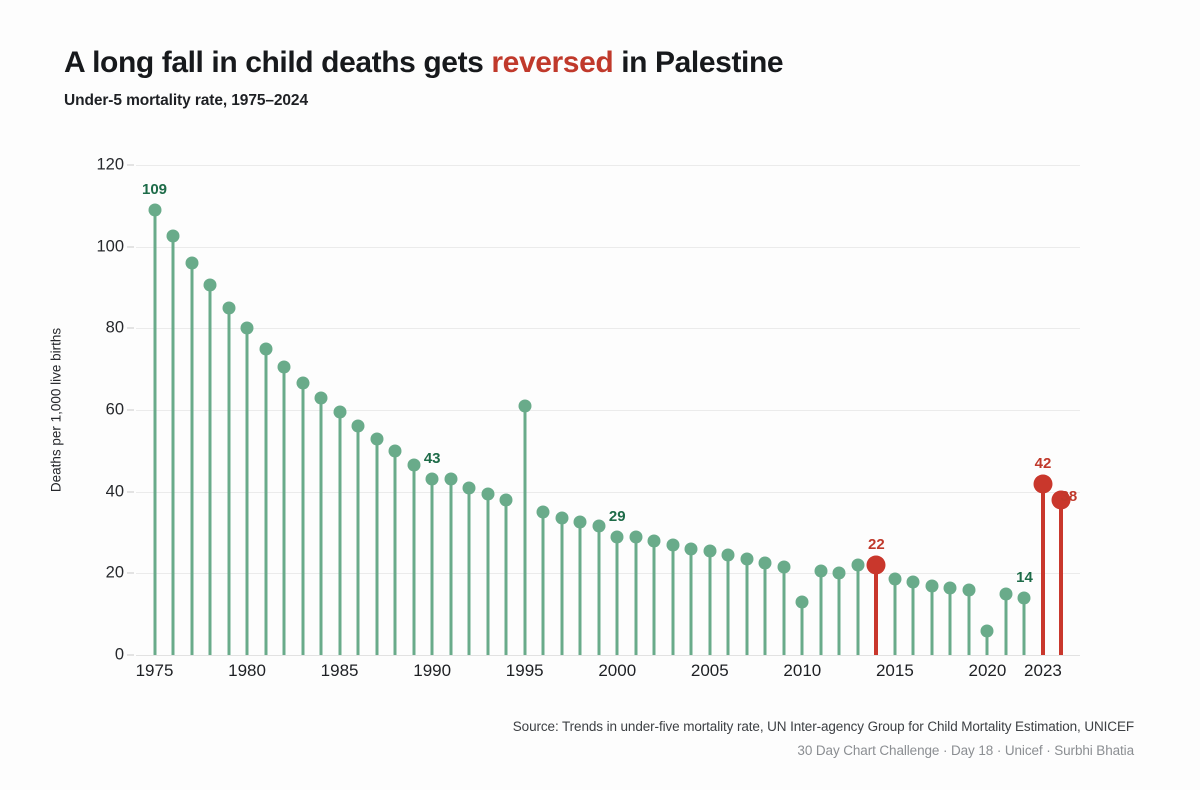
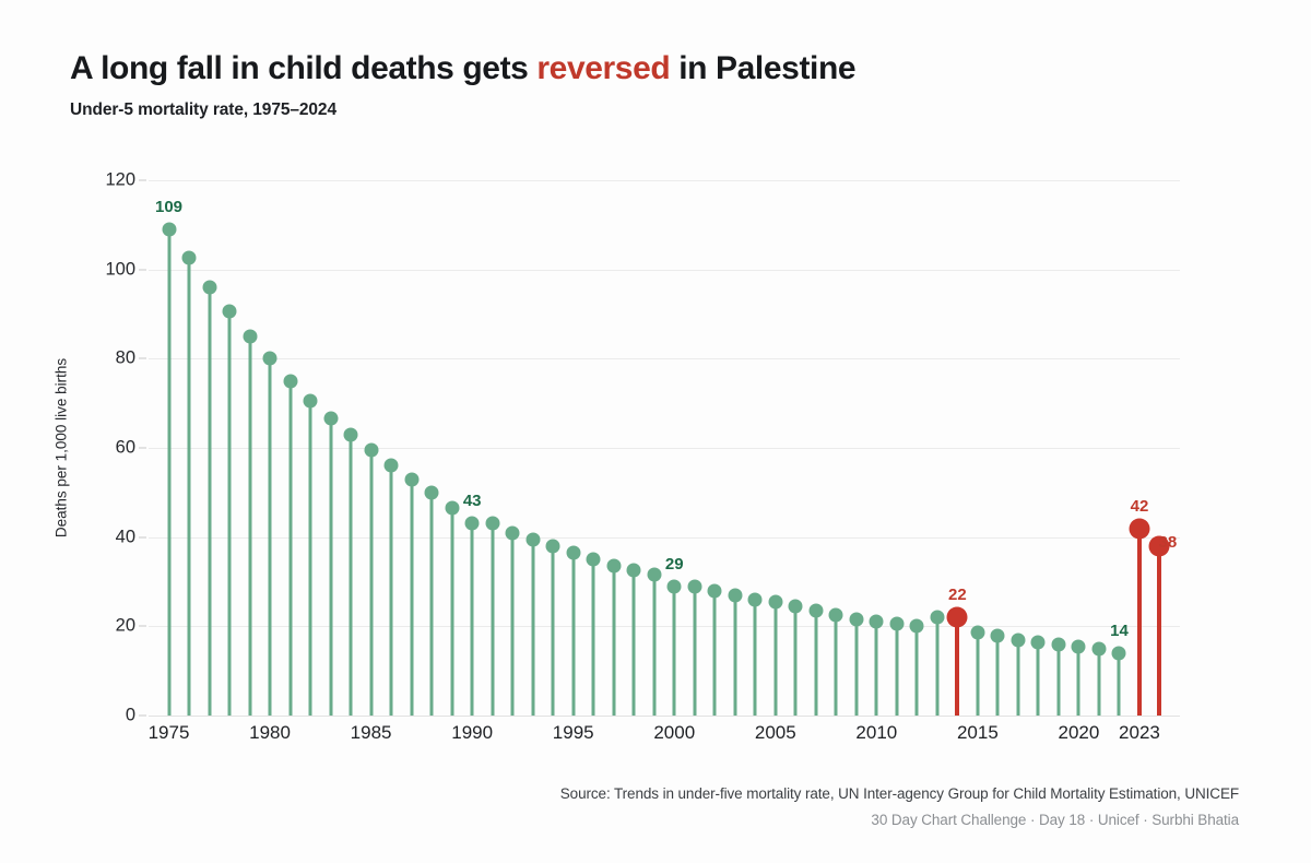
1995: 61 -> 36
2010: 13 -> 21
2020: 6 -> 16
